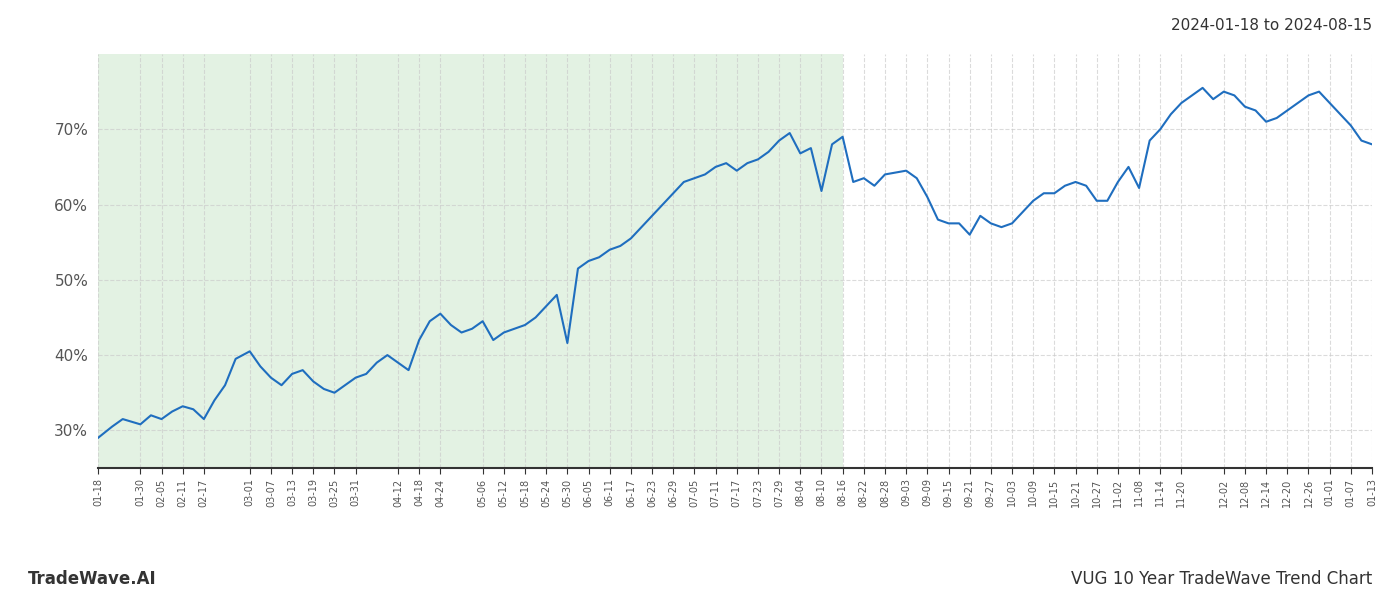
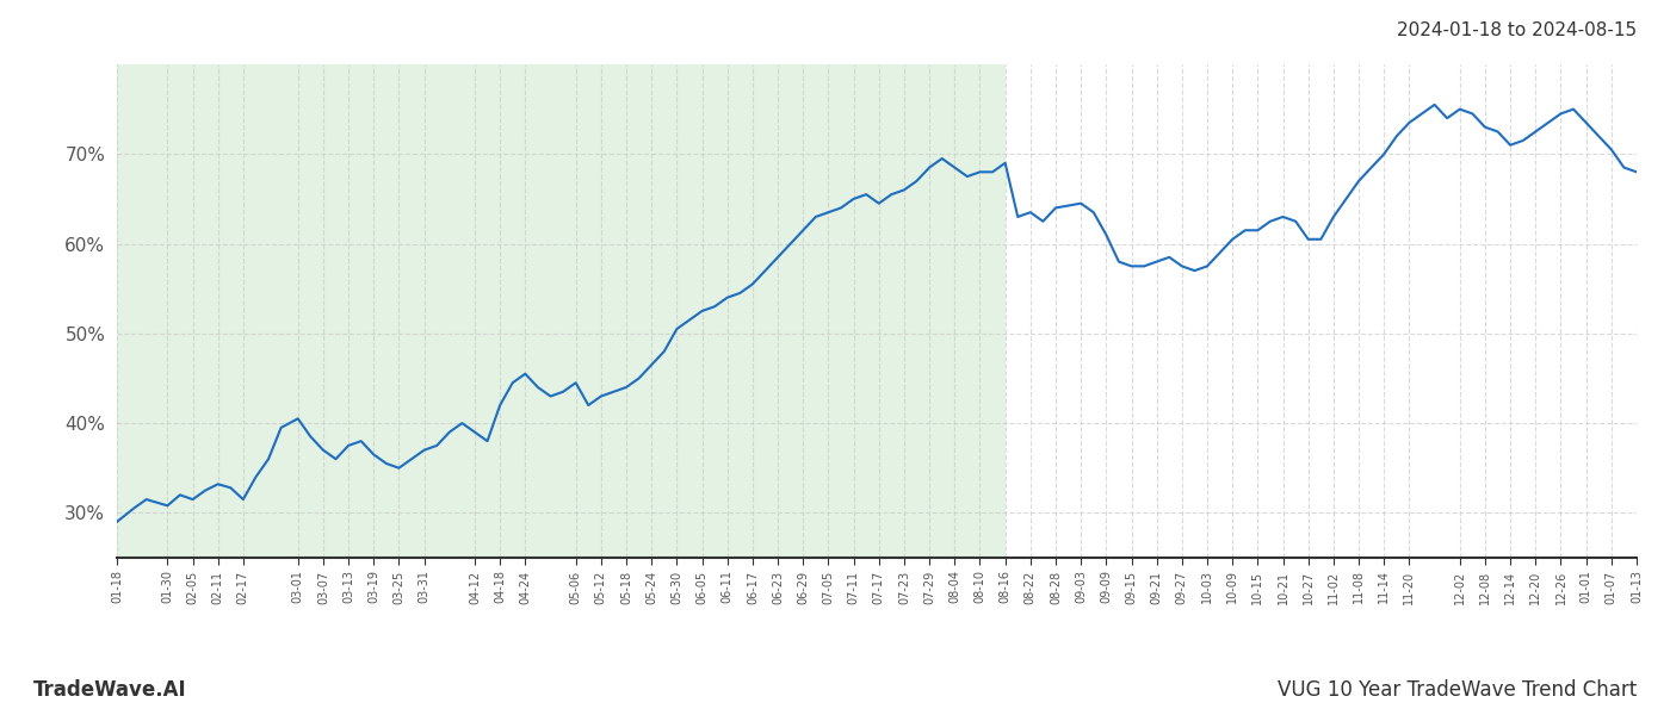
05-30: 41.6% -> 50.5%
08-04: 66.8% -> 68.5%
08-10: 61.8% -> 68.0%
09-21: 56.0% -> 58.0%
11-08: 62.2% -> 67.0%
